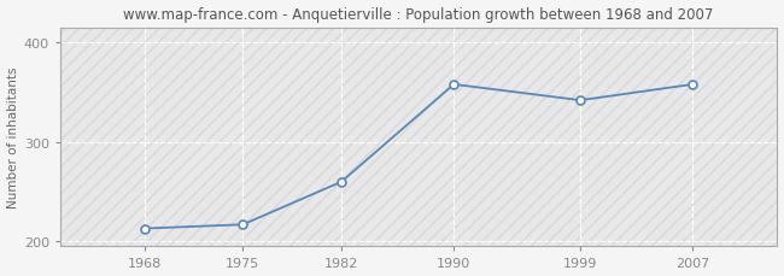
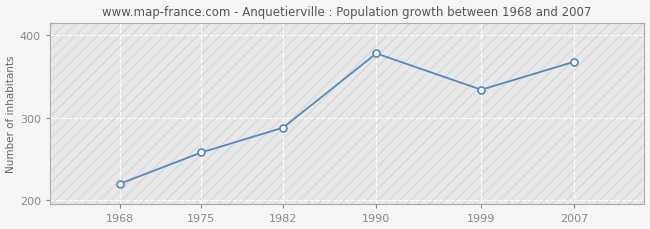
1968: 213 -> 220
1975: 217 -> 258
1982: 260 -> 288
1990: 358 -> 378
1999: 342 -> 334
2007: 358 -> 368
